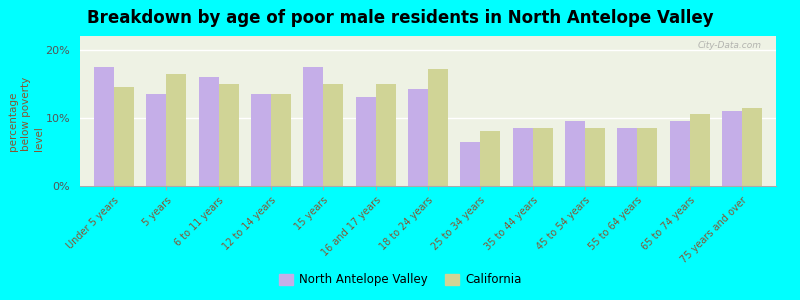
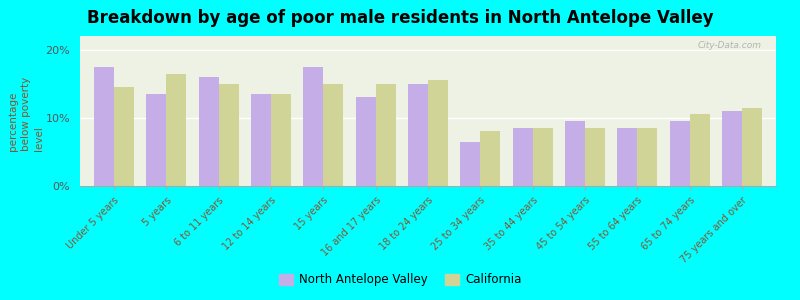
North Antelope Valley/18 to 24 years: 14.2% -> 15.0%
California/18 to 24 years: 17.2% -> 15.5%
